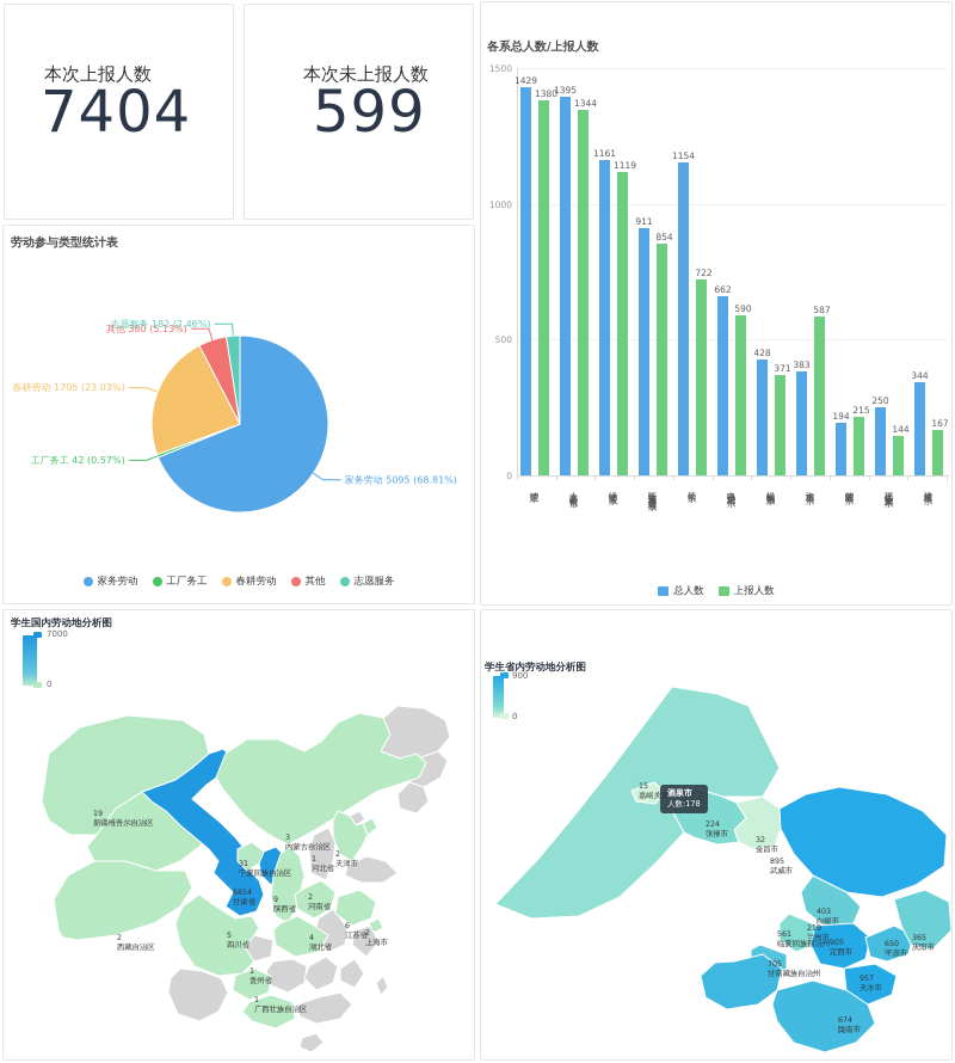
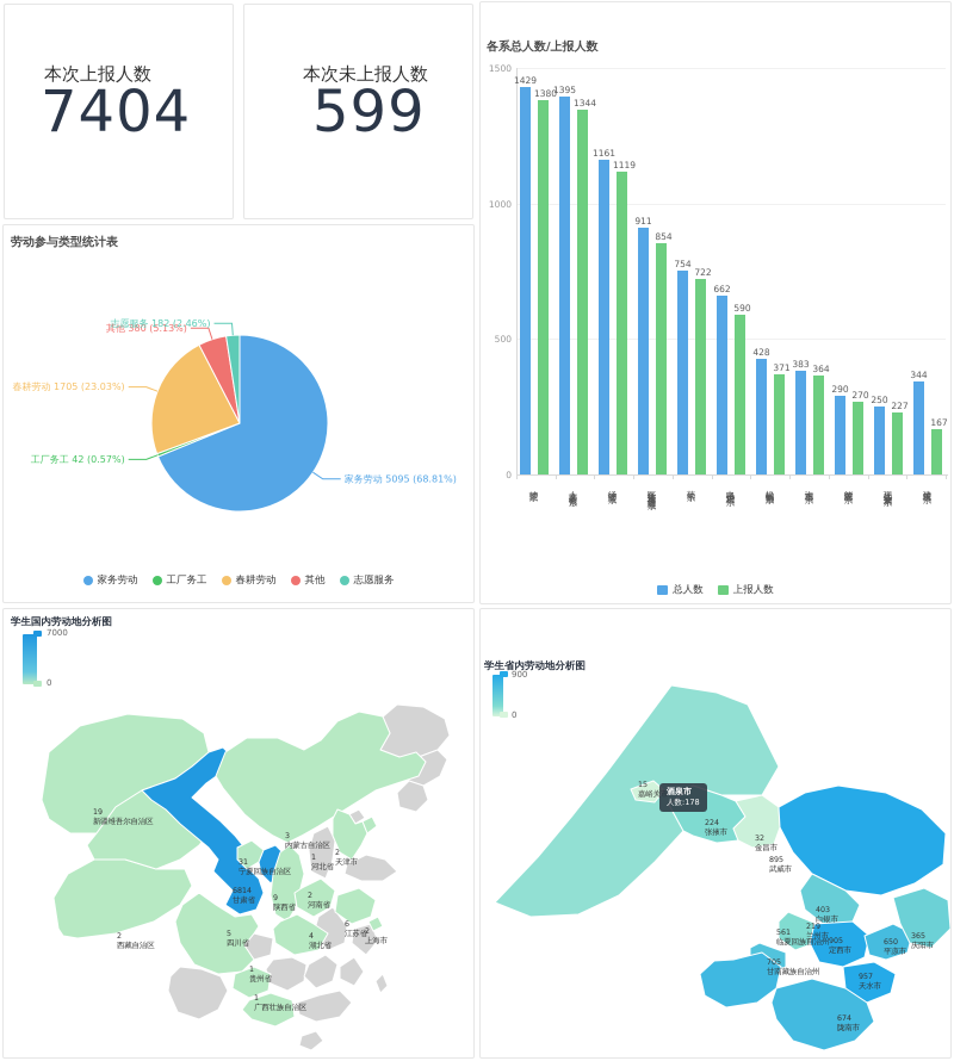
各系总人数/上报人数/总人数/药学系: 1154 -> 754
各系总人数/上报人数/上报人数/汽车工程系: 587 -> 364
各系总人数/上报人数/总人数/能源工程系: 194 -> 290
各系总人数/上报人数/上报人数/能源工程系: 215 -> 270
各系总人数/上报人数/上报人数/现代农业技术系: 144 -> 227
